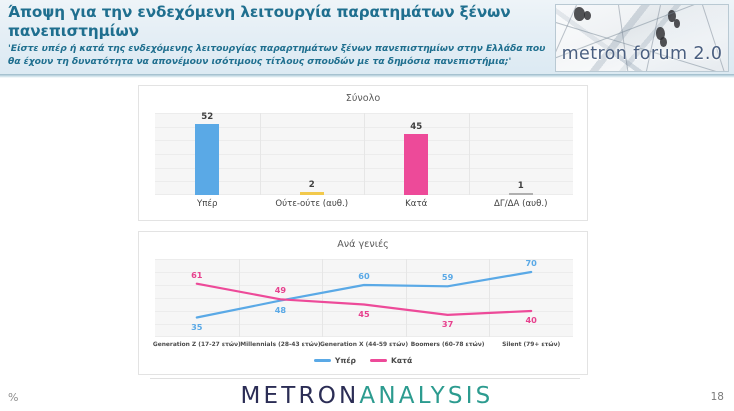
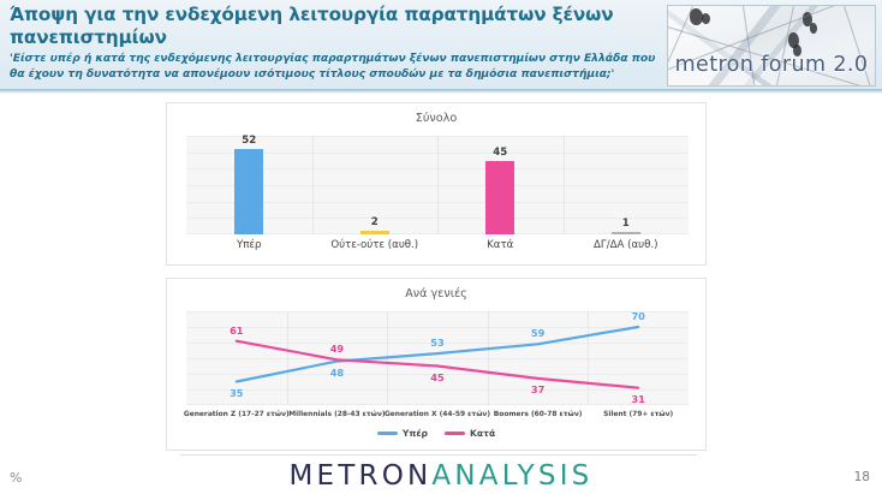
Ανά γενιές/Υπέρ/Generation X (44-59 ετών): 60 -> 53
Ανά γενιές/Κατά/Silent (79+ ετών): 40 -> 31
